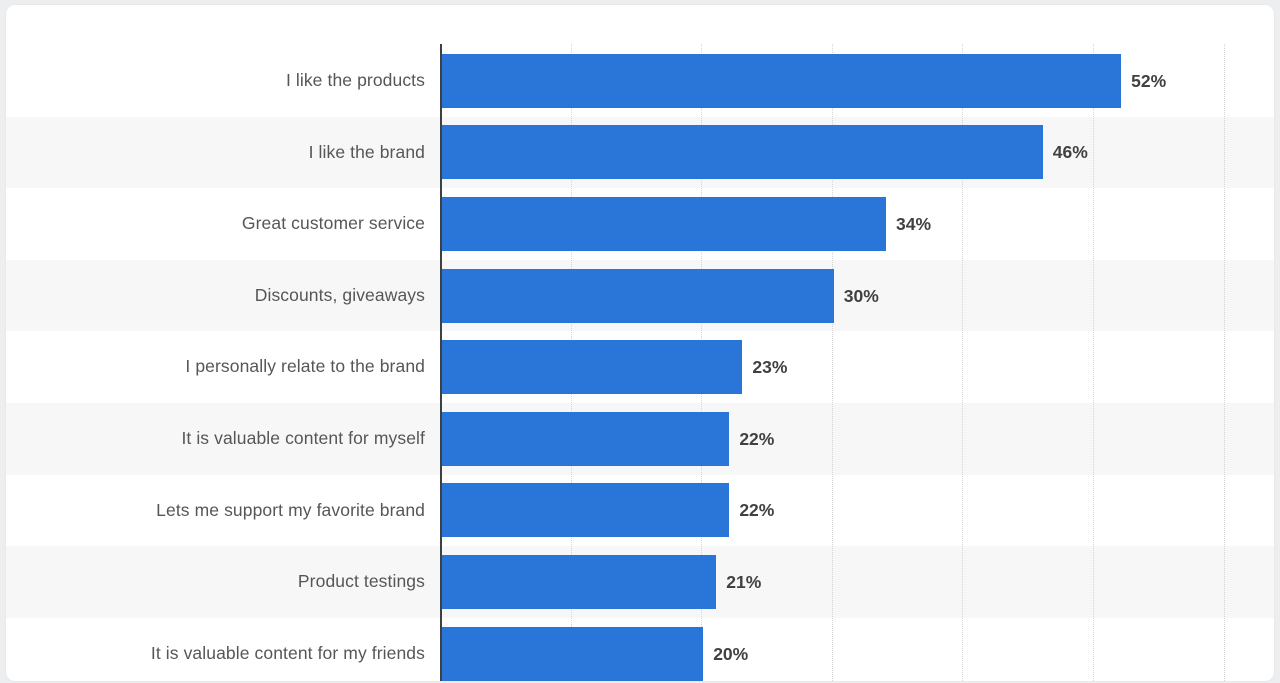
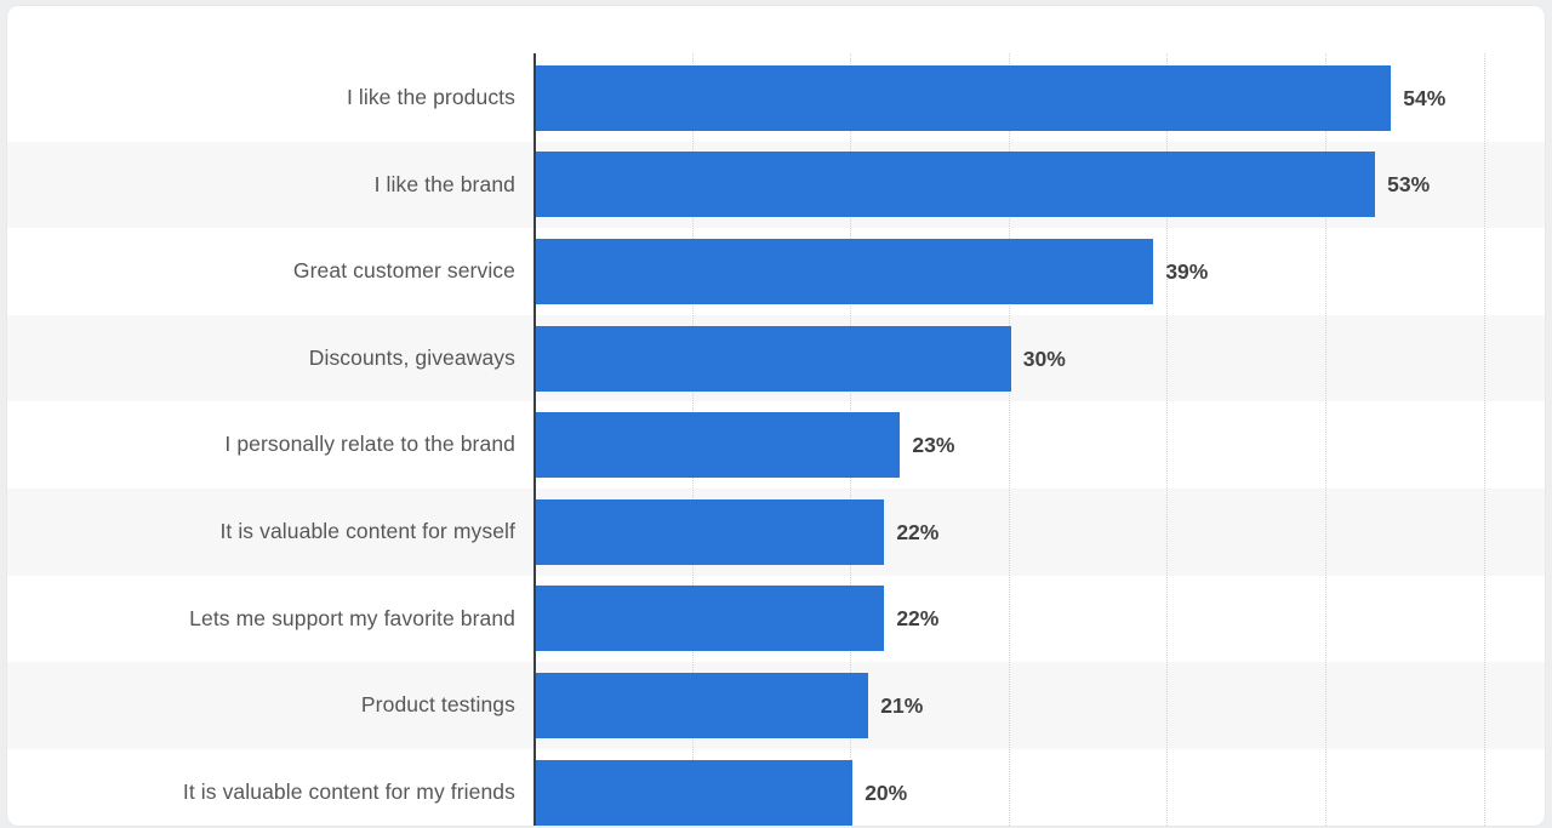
I like the products: 52% -> 54%
I like the brand: 46% -> 53%
Great customer service: 34% -> 39%
